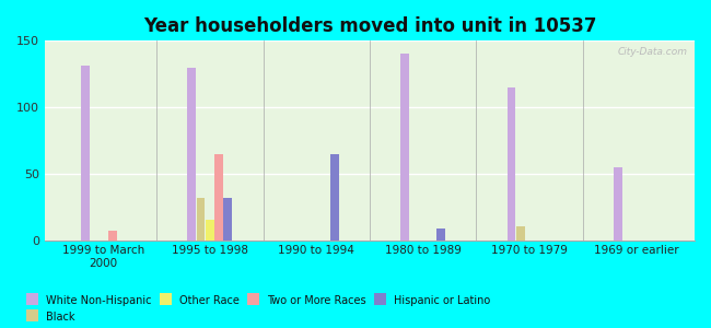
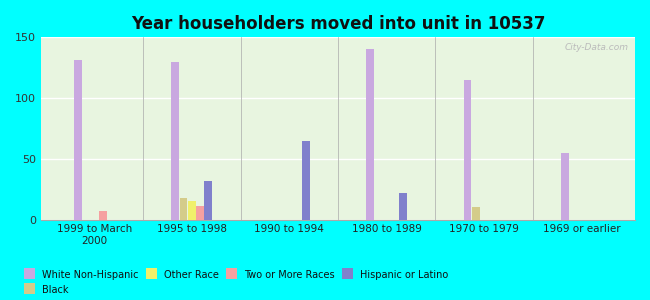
Black/1995 to 1998: 32 -> 18
Two or More Races/1995 to 1998: 65 -> 11
Hispanic or Latino/1980 to 1989: 9 -> 22
